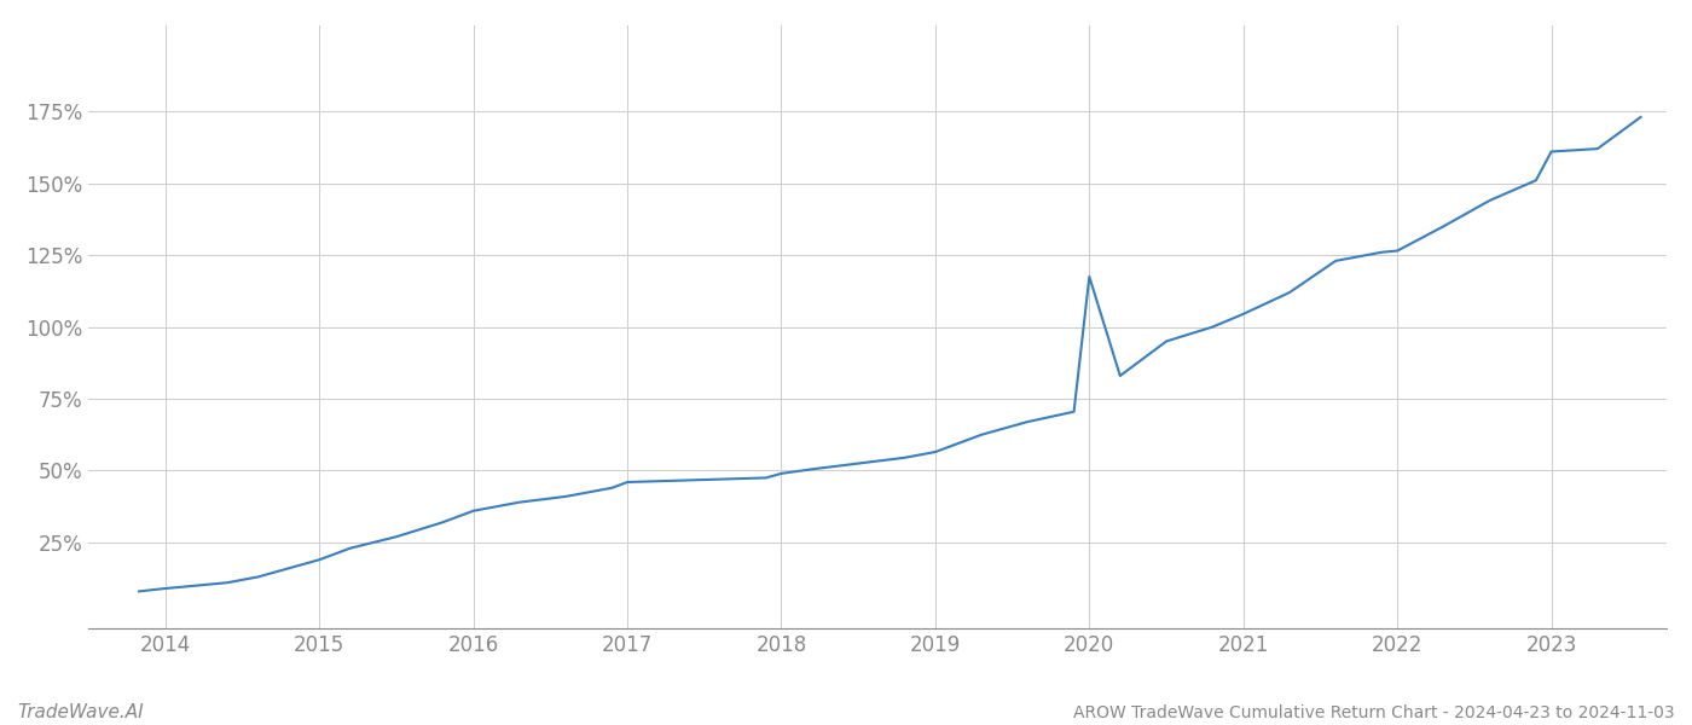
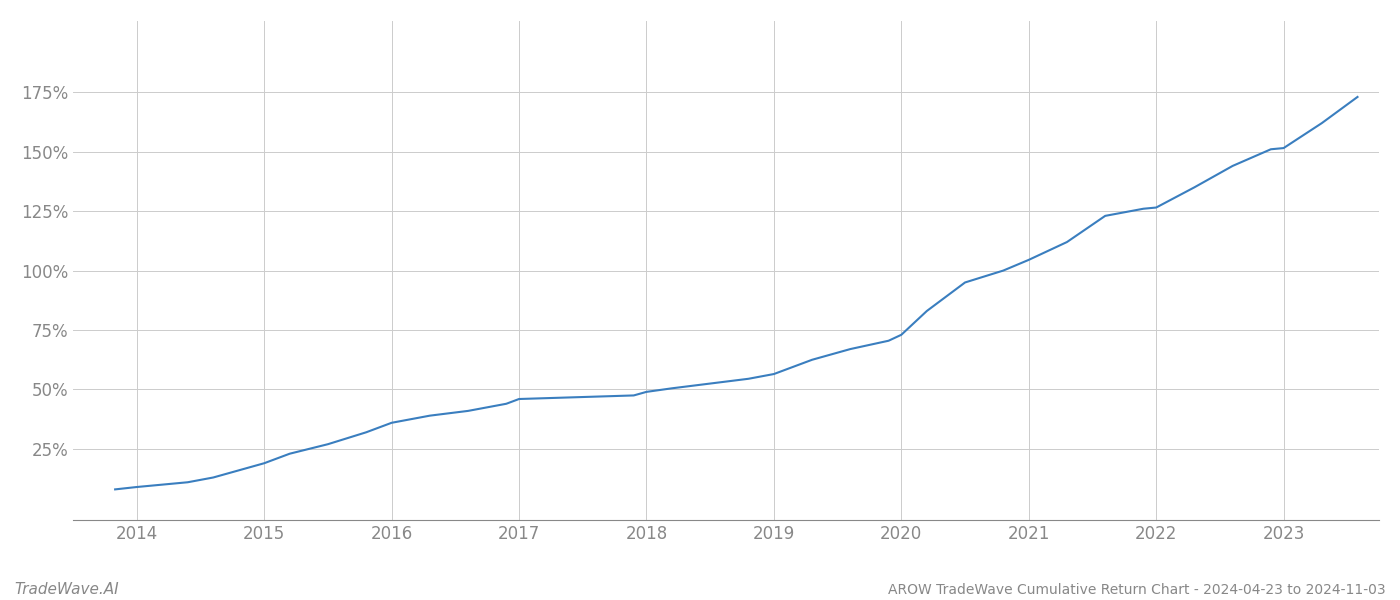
2020: 117.5% -> 73.0%
2023: 161.0% -> 151.5%
